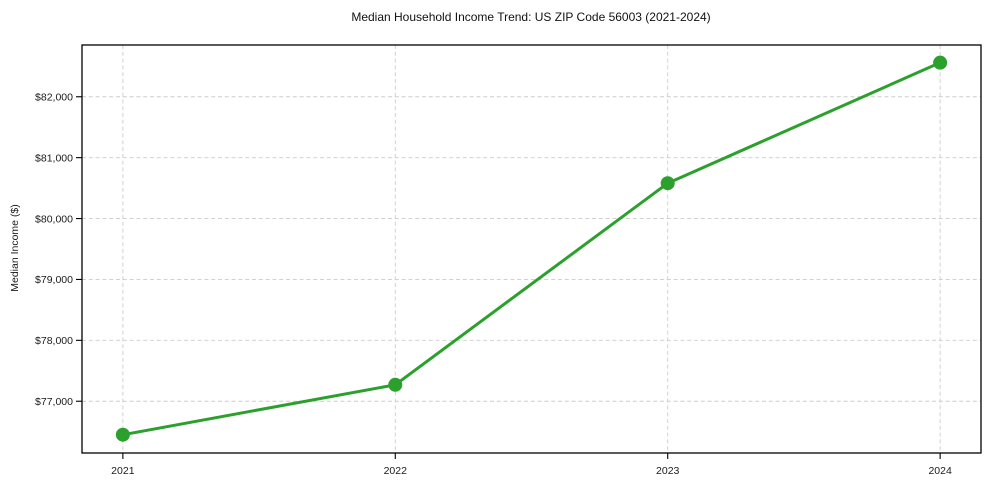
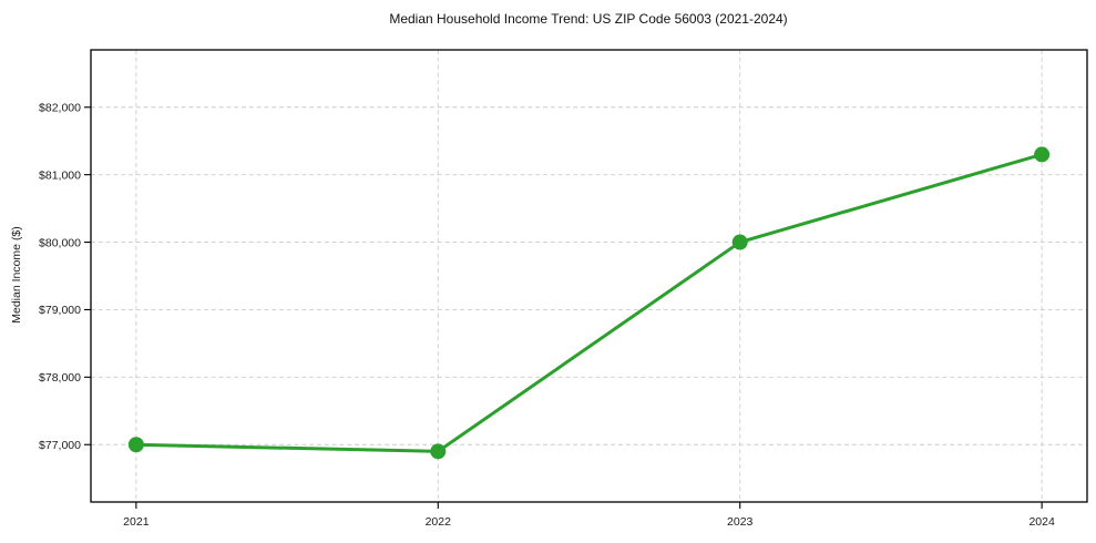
2021: $76400 -> $77000
2022: $77300 -> $76900
2023: $80600 -> $80000
2024: $82600 -> $81300
